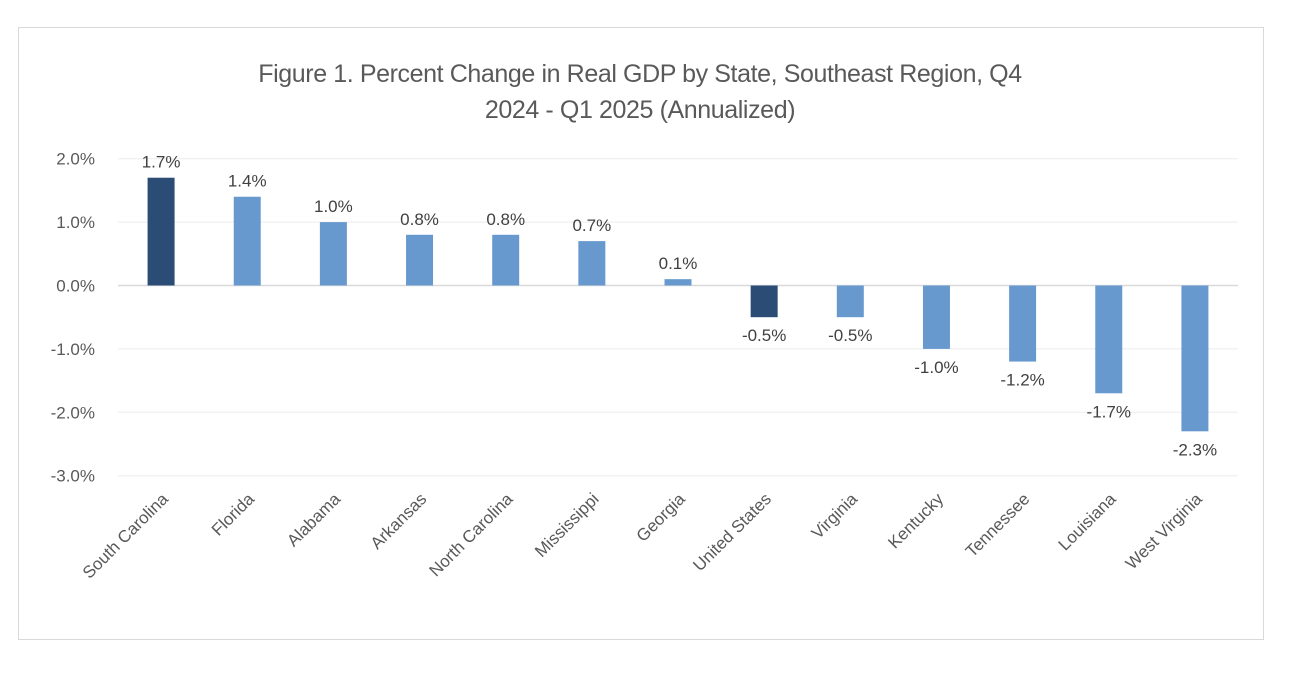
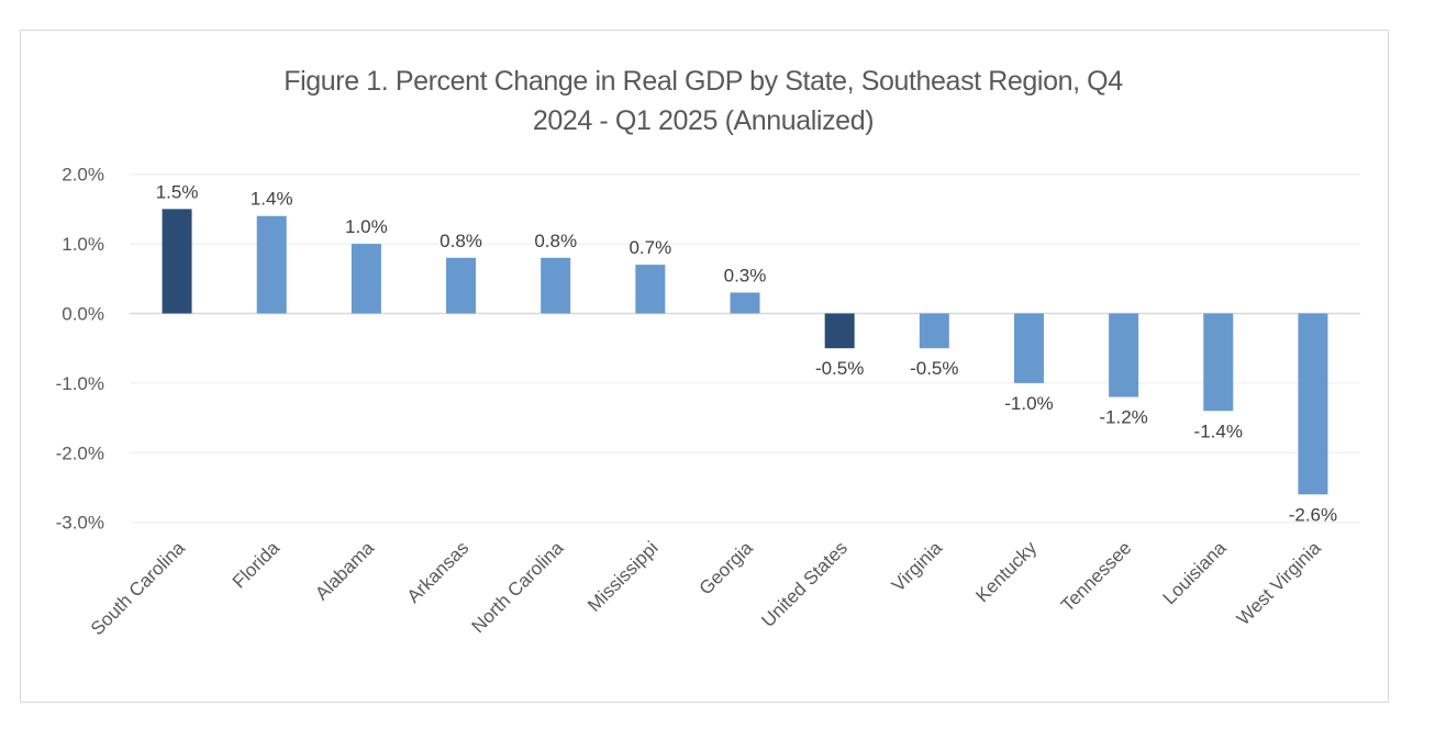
South Carolina: 1.7% -> 1.5%
Georgia: 0.1% -> 0.3%
Louisiana: -1.7% -> -1.4%
West Virginia: -2.3% -> -2.6%
